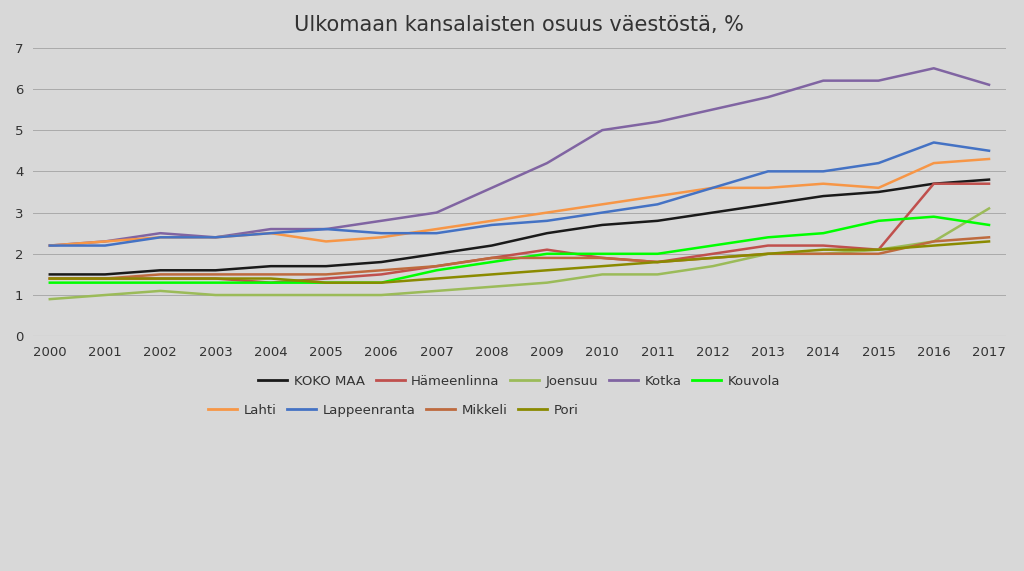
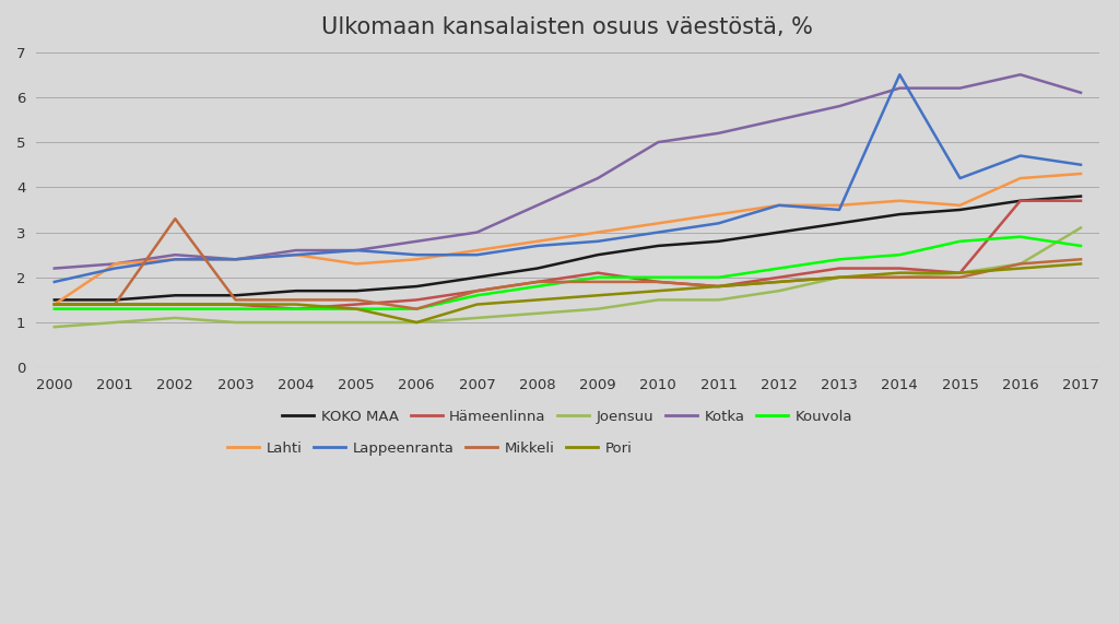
Lahti/2000: 2.2 -> 1.4
Lappeenranta/2000: 2.2 -> 1.9
Mikkeli/2002: 1.5 -> 3.3
Mikkeli/2006: 1.6 -> 1.3
Pori/2006: 1.3 -> 1.0
Lappeenranta/2013: 4.0 -> 3.5
Lappeenranta/2014: 4.0 -> 6.5
